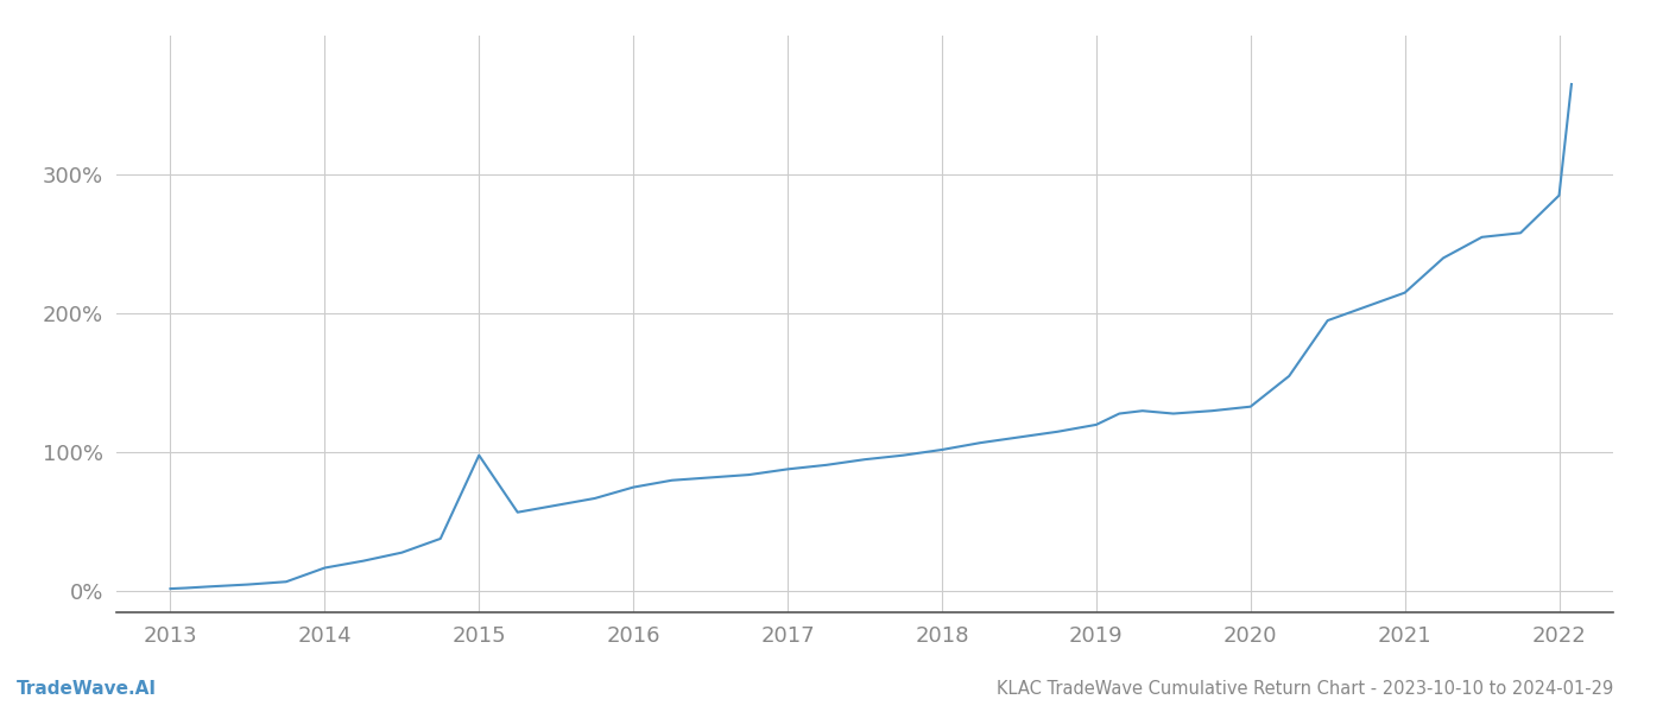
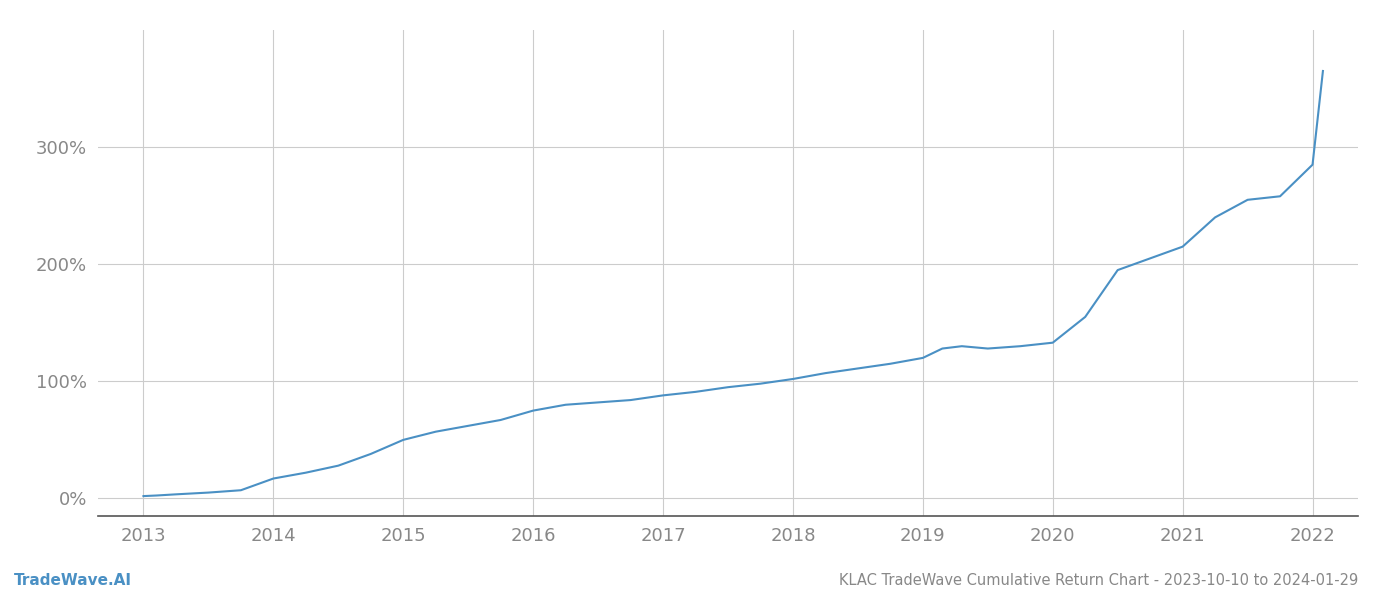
2015: 98% -> 50%
